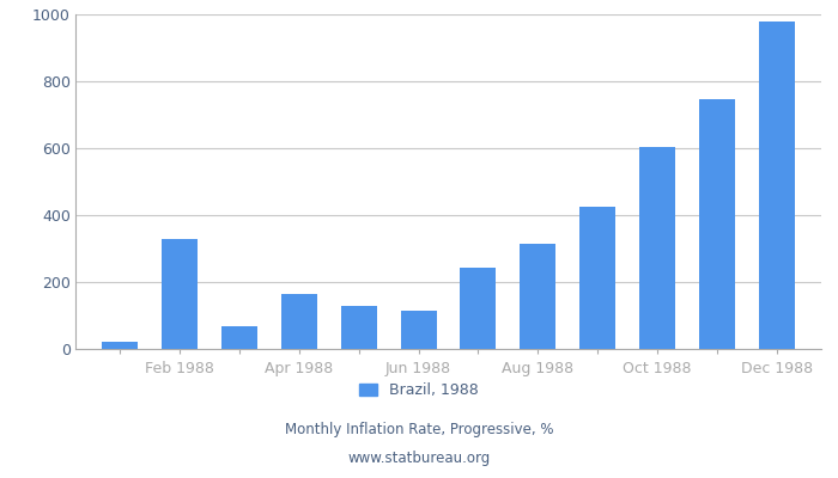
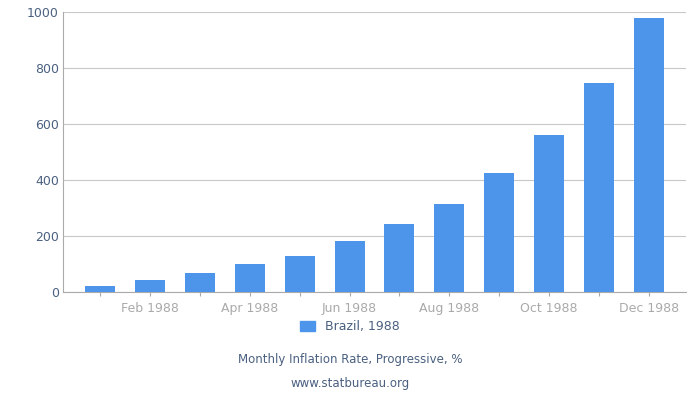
Feb 1988: 330 -> 42
Apr 1988: 165 -> 100
Jun 1988: 115 -> 182
Oct 1988: 605 -> 560
